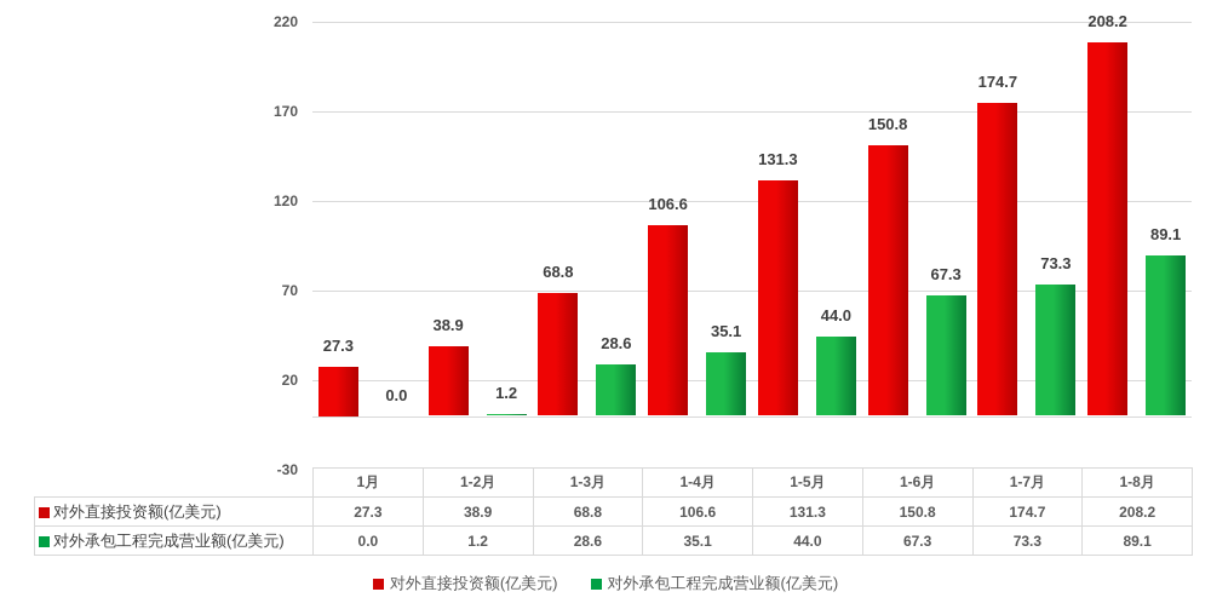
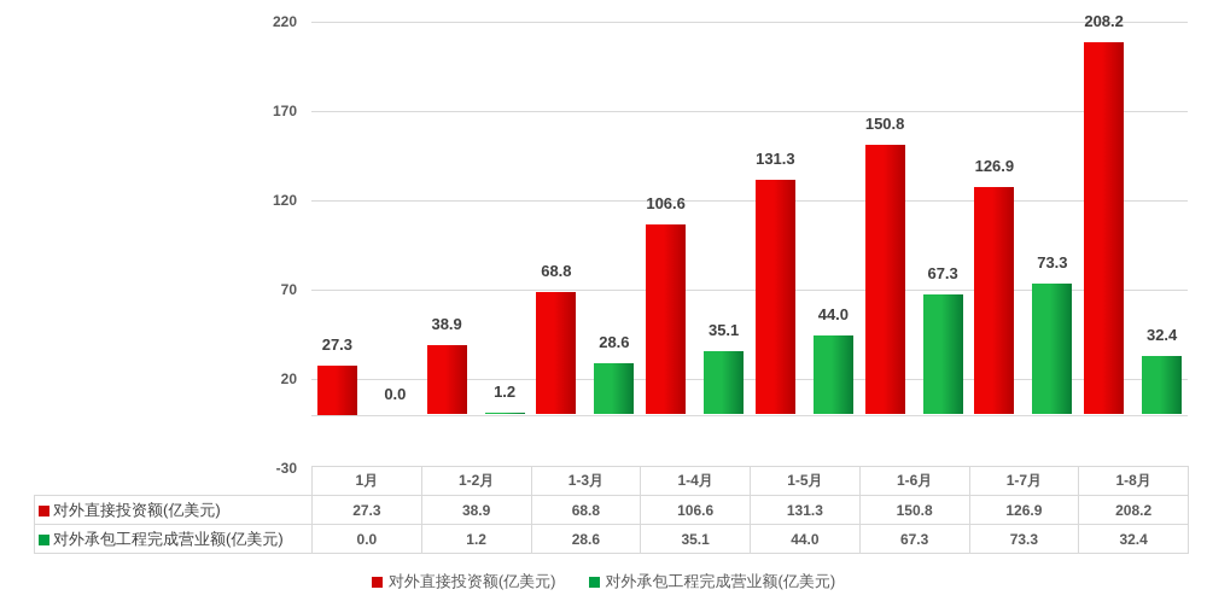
对外直接投资额(亿美元)/1-7月: 174.7 -> 126.9
对外承包工程完成营业额(亿美元)/1-8月: 89.1 -> 32.4
